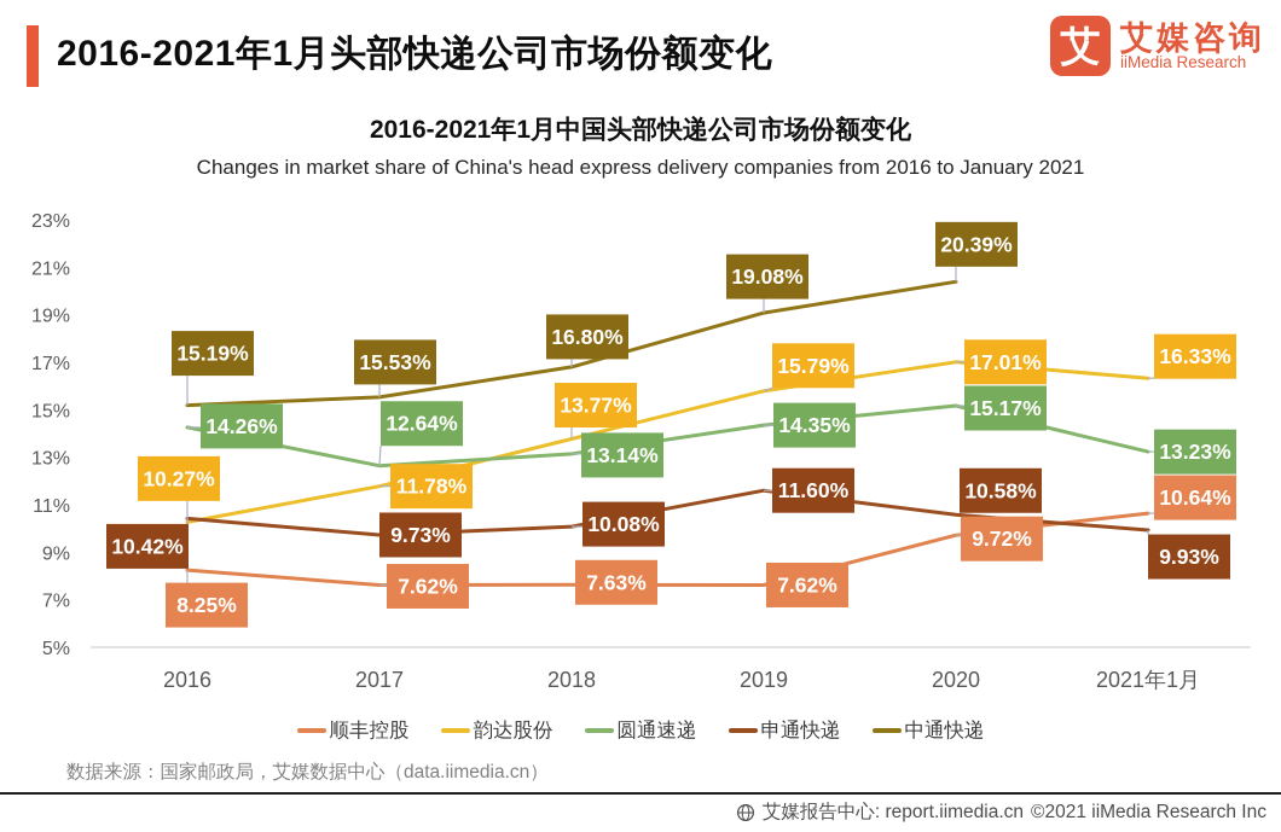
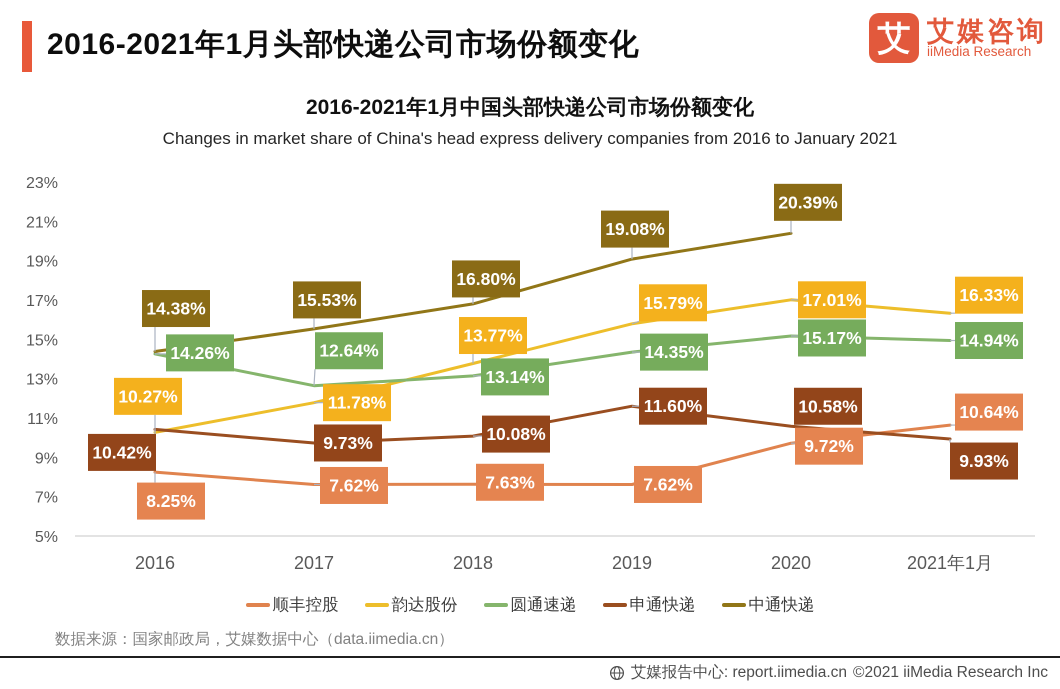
中通快递/2016: 15.19% -> 14.38%
圆通速递/2021年1月: 13.23% -> 14.94%
